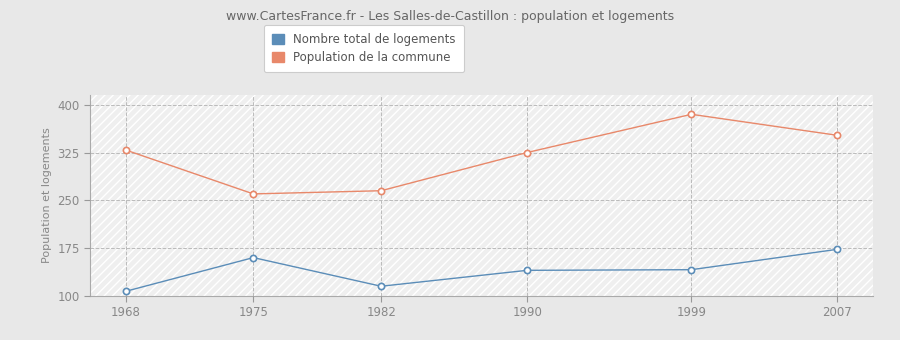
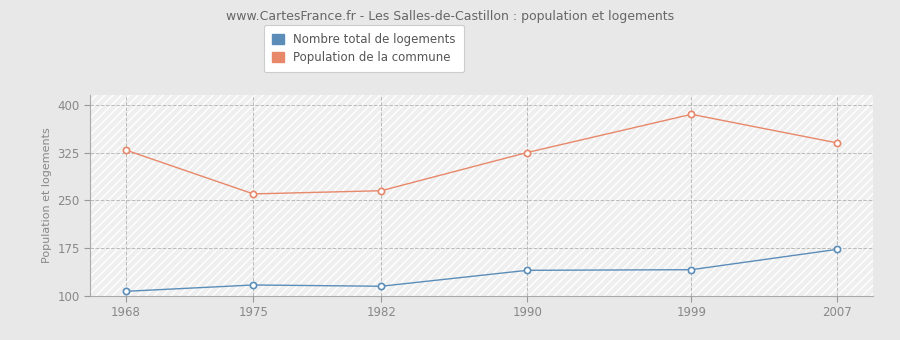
Nombre total de logements/1975: 160 -> 117
Population de la commune/2007: 352 -> 340
